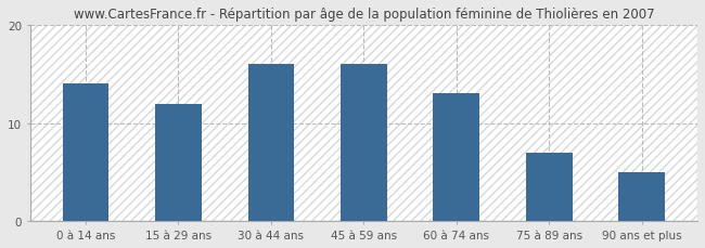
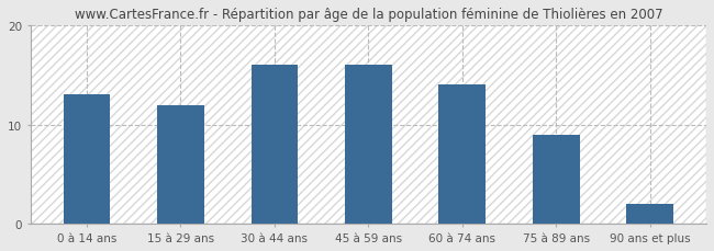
0 à 14 ans: 14 -> 13
60 à 74 ans: 13 -> 14
75 à 89 ans: 7 -> 9
90 ans et plus: 5 -> 2
